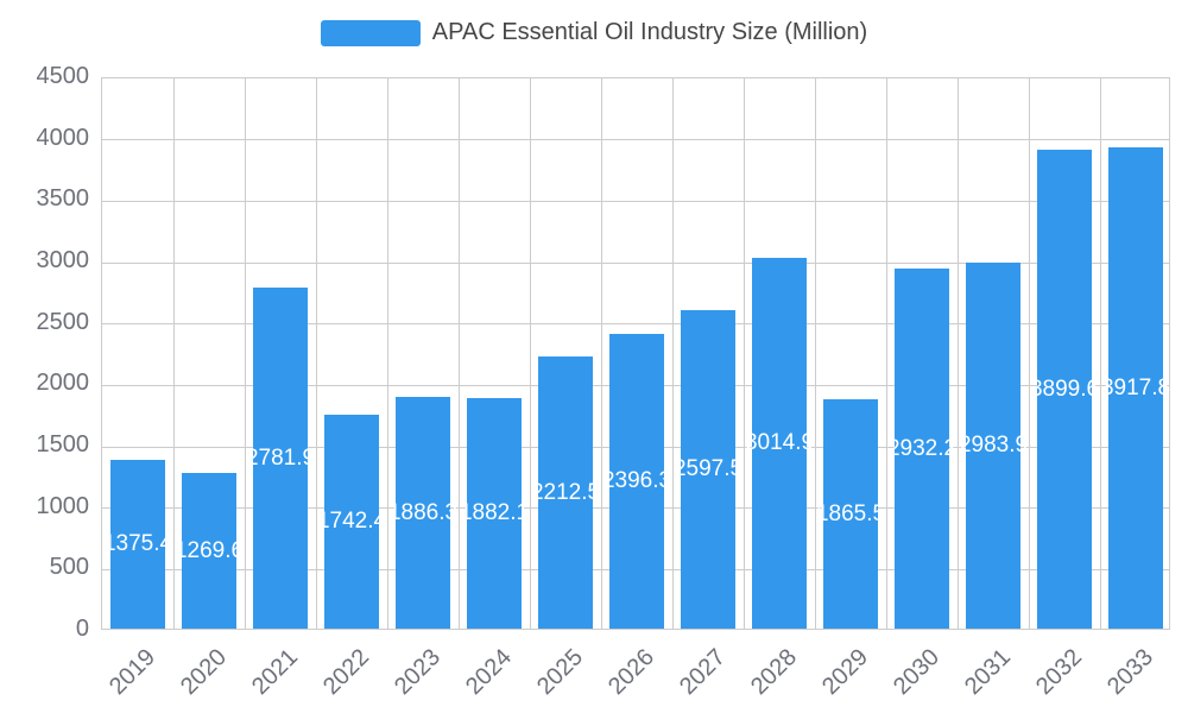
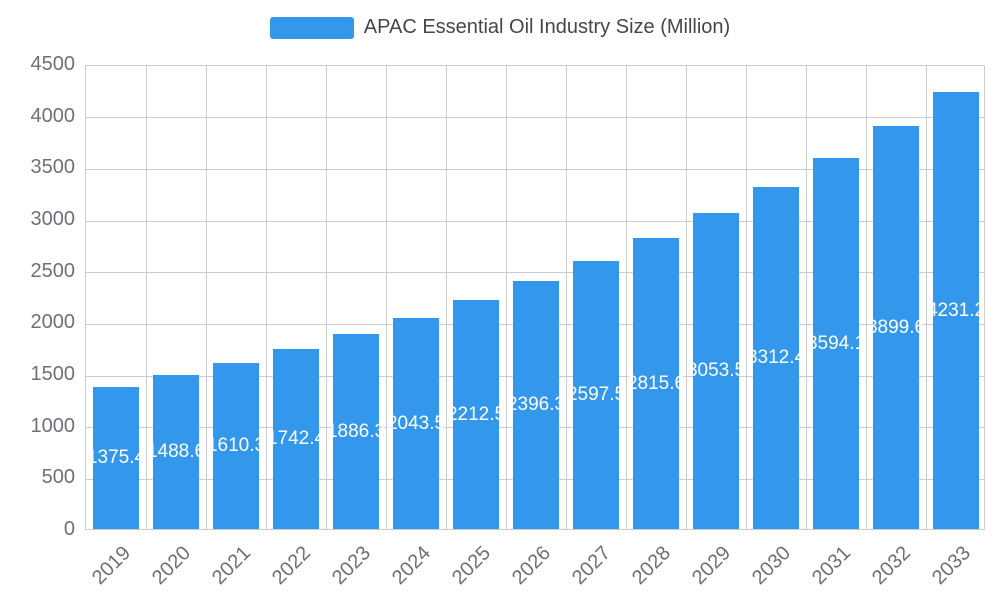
2020: 1269.6 -> 1488.6
2021: 2781.9 -> 1610.3
2024: 1882.1 -> 2043.5
2028: 3014.9 -> 2815.6
2029: 1865.5 -> 3053.5
2030: 2932.2 -> 3312.4
2031: 2983.9 -> 3594.1
2033: 3917.8 -> 4231.2
